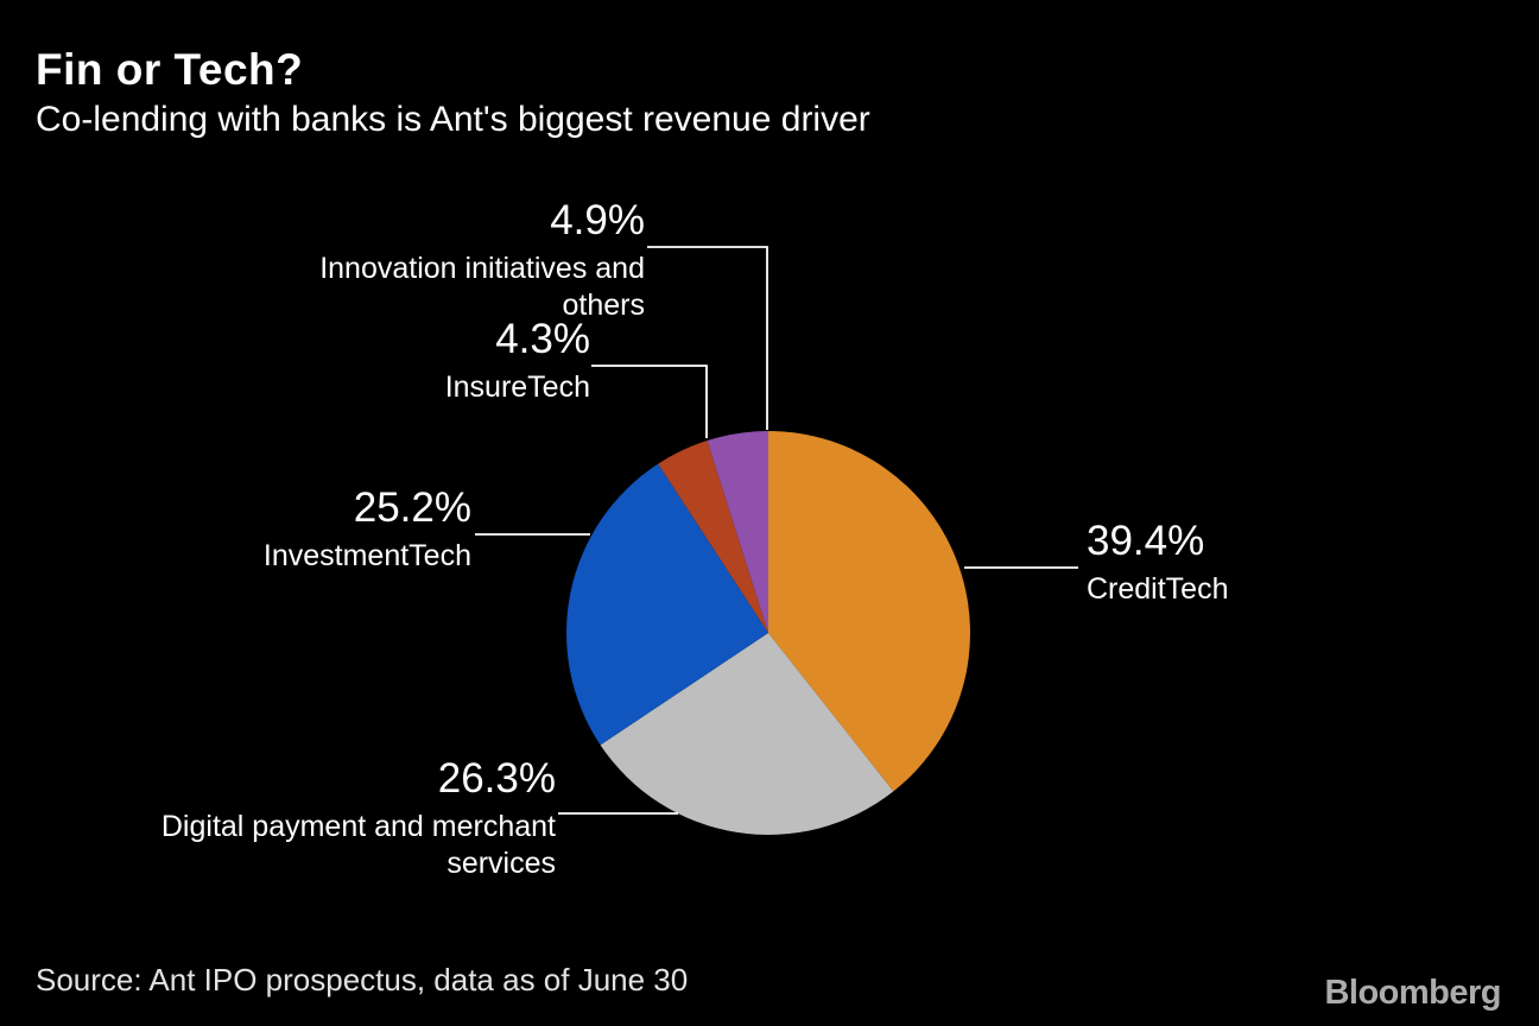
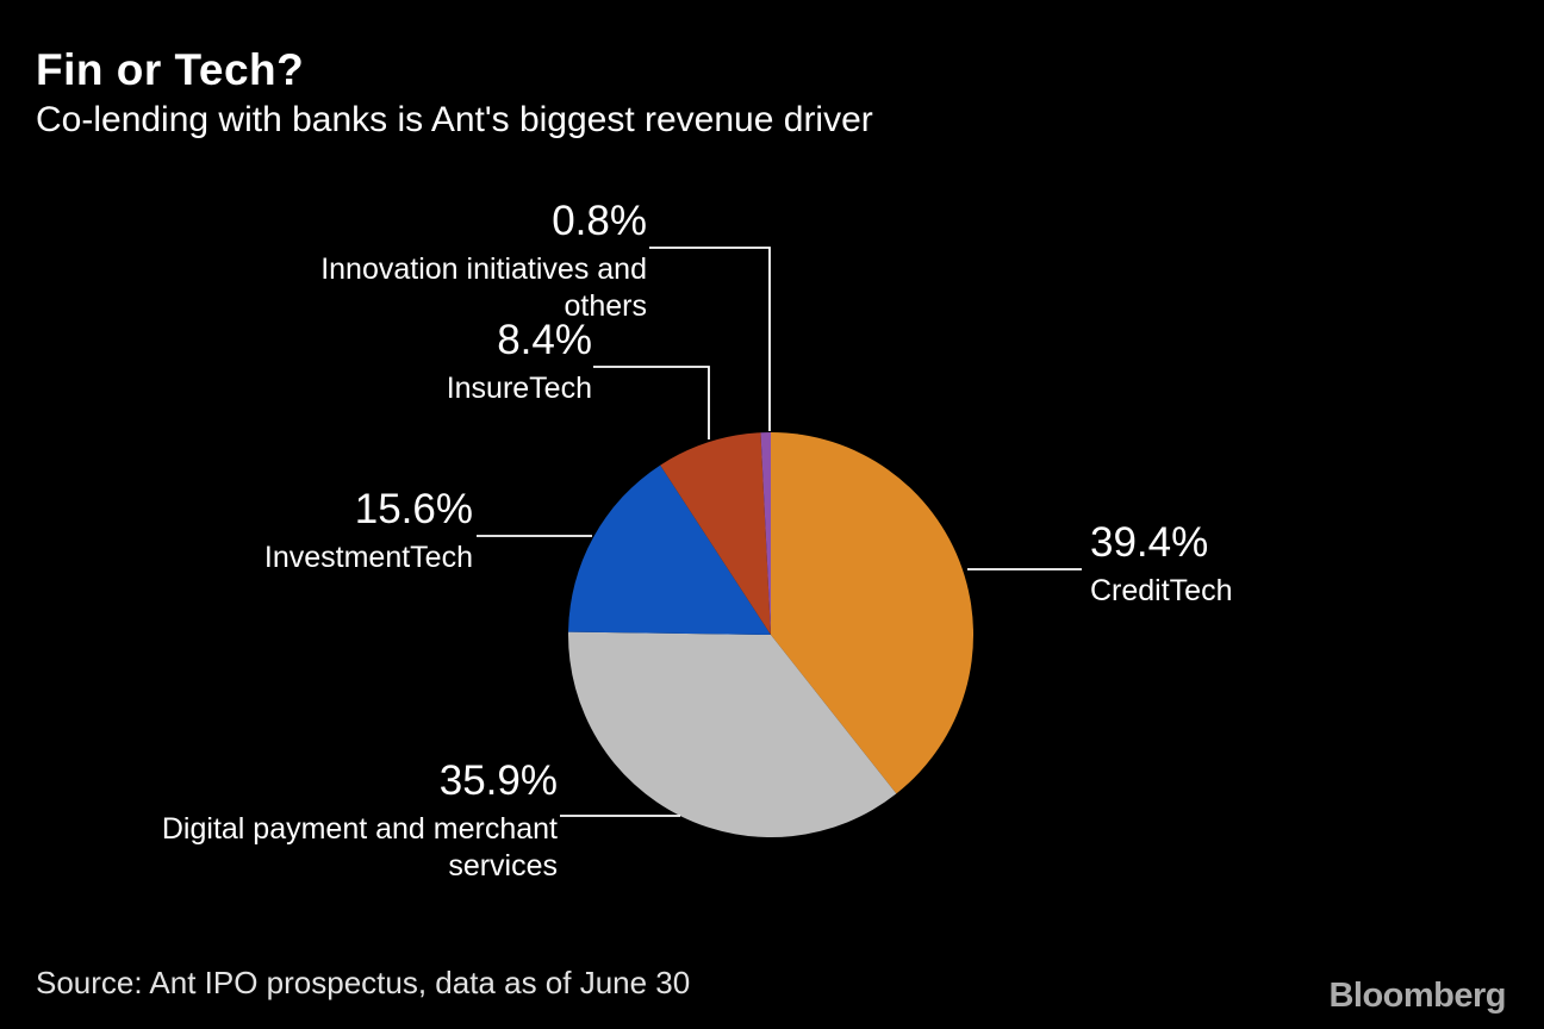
Digital payment and merchant services: 26.3% -> 35.9%
InvestmentTech: 25.2% -> 15.6%
InsureTech: 4.3% -> 8.4%
Innovation initiatives and others: 4.9% -> 0.8%
